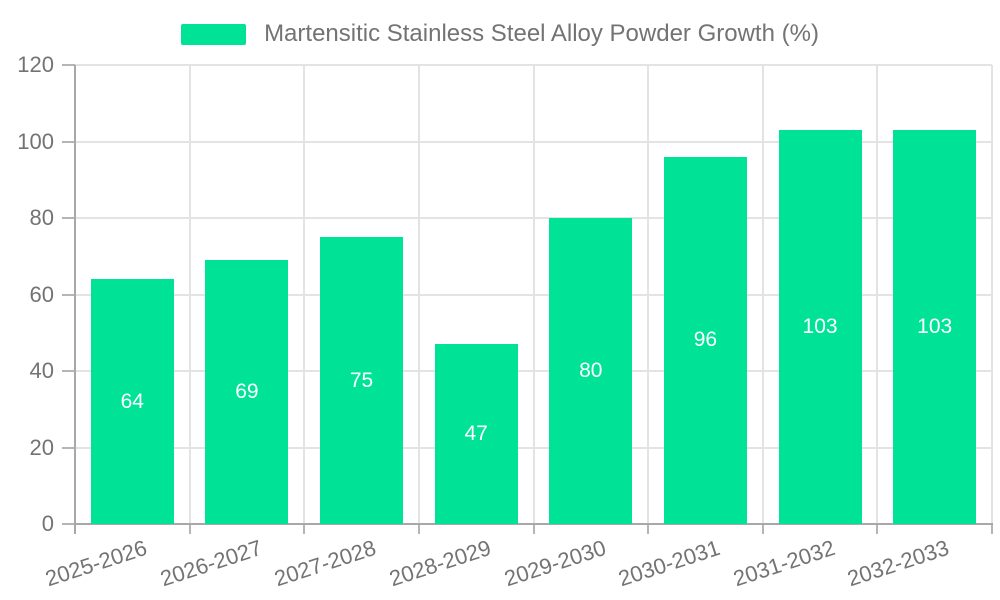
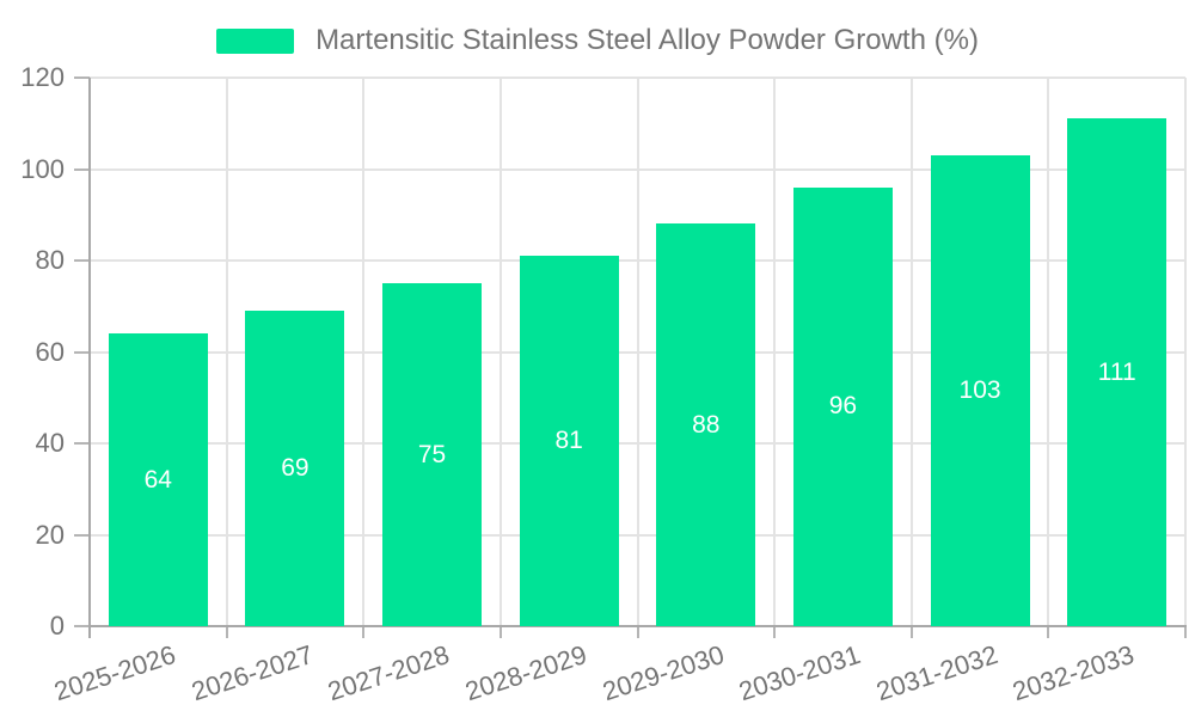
2028-2029: 47 -> 81
2029-2030: 80 -> 88
2032-2033: 103 -> 111
